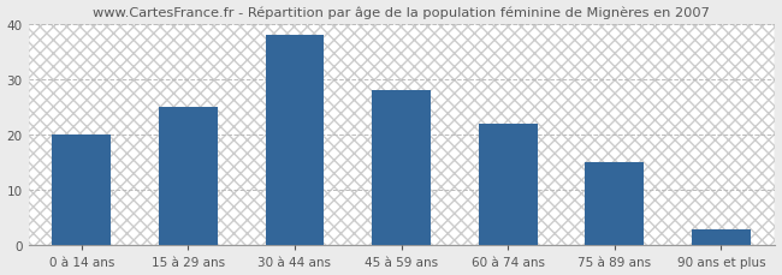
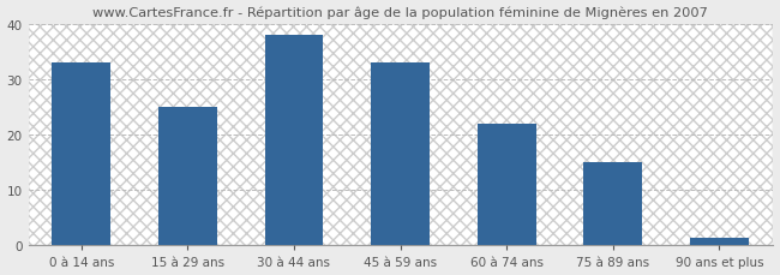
0 à 14 ans: 20.0 -> 33.0
45 à 59 ans: 28.0 -> 33.0
90 ans et plus: 3.0 -> 1.5
